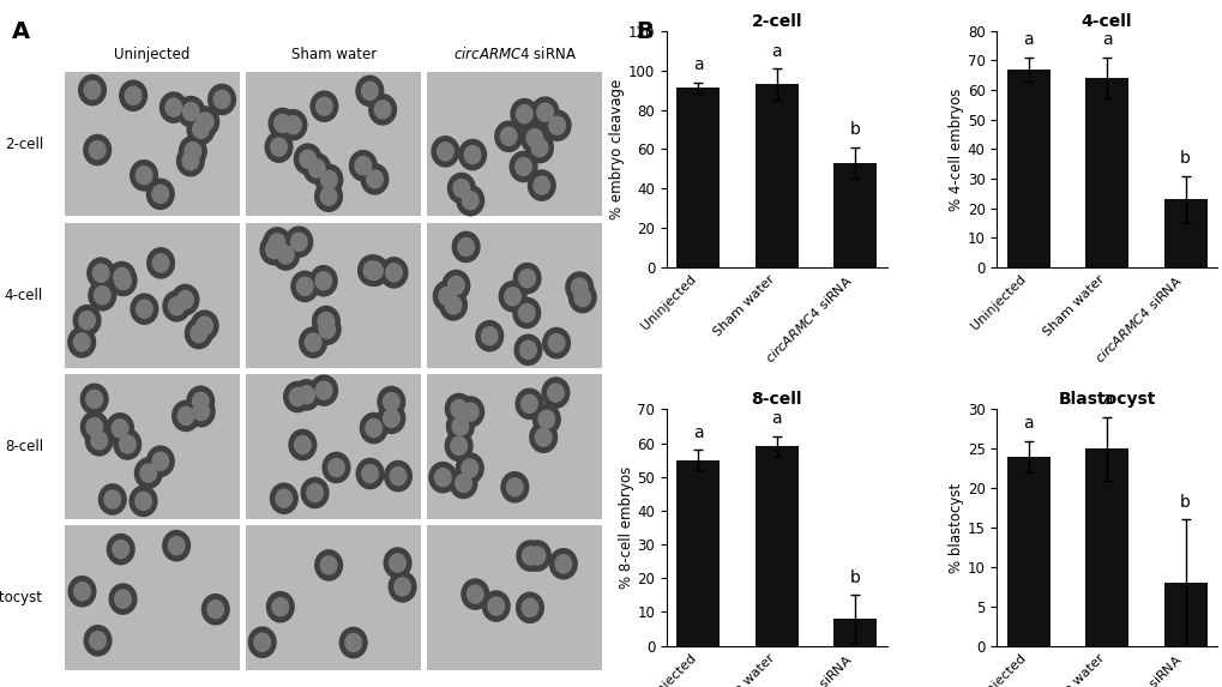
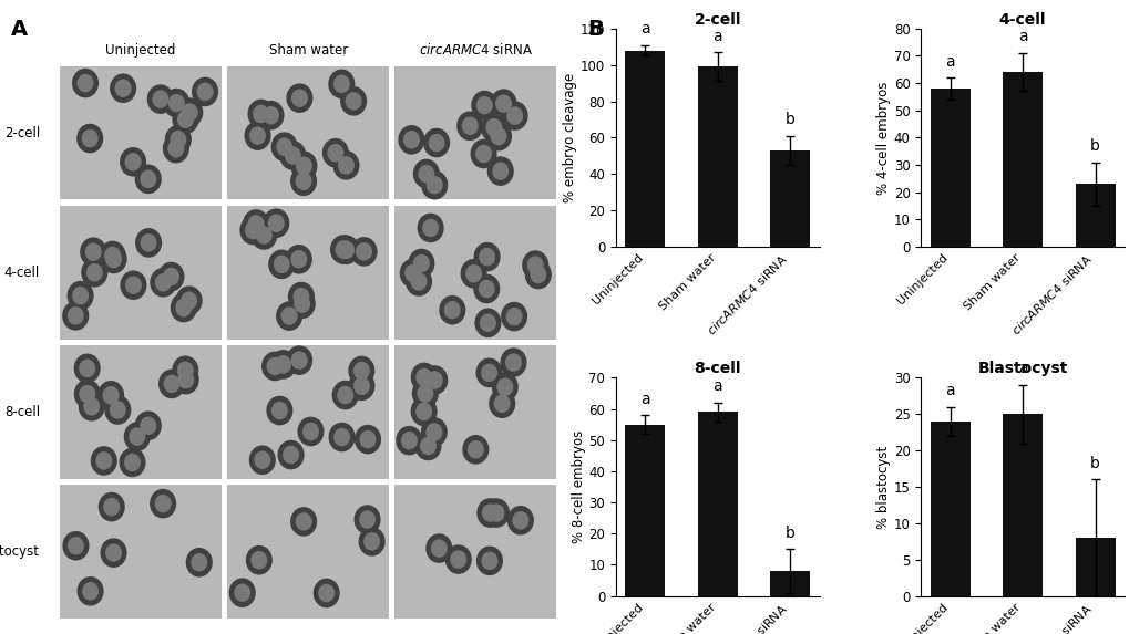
2-cell/Uninjected: 91 -> 108
2-cell/Sham water: 93 -> 99
4-cell/Uninjected: 67 -> 58
